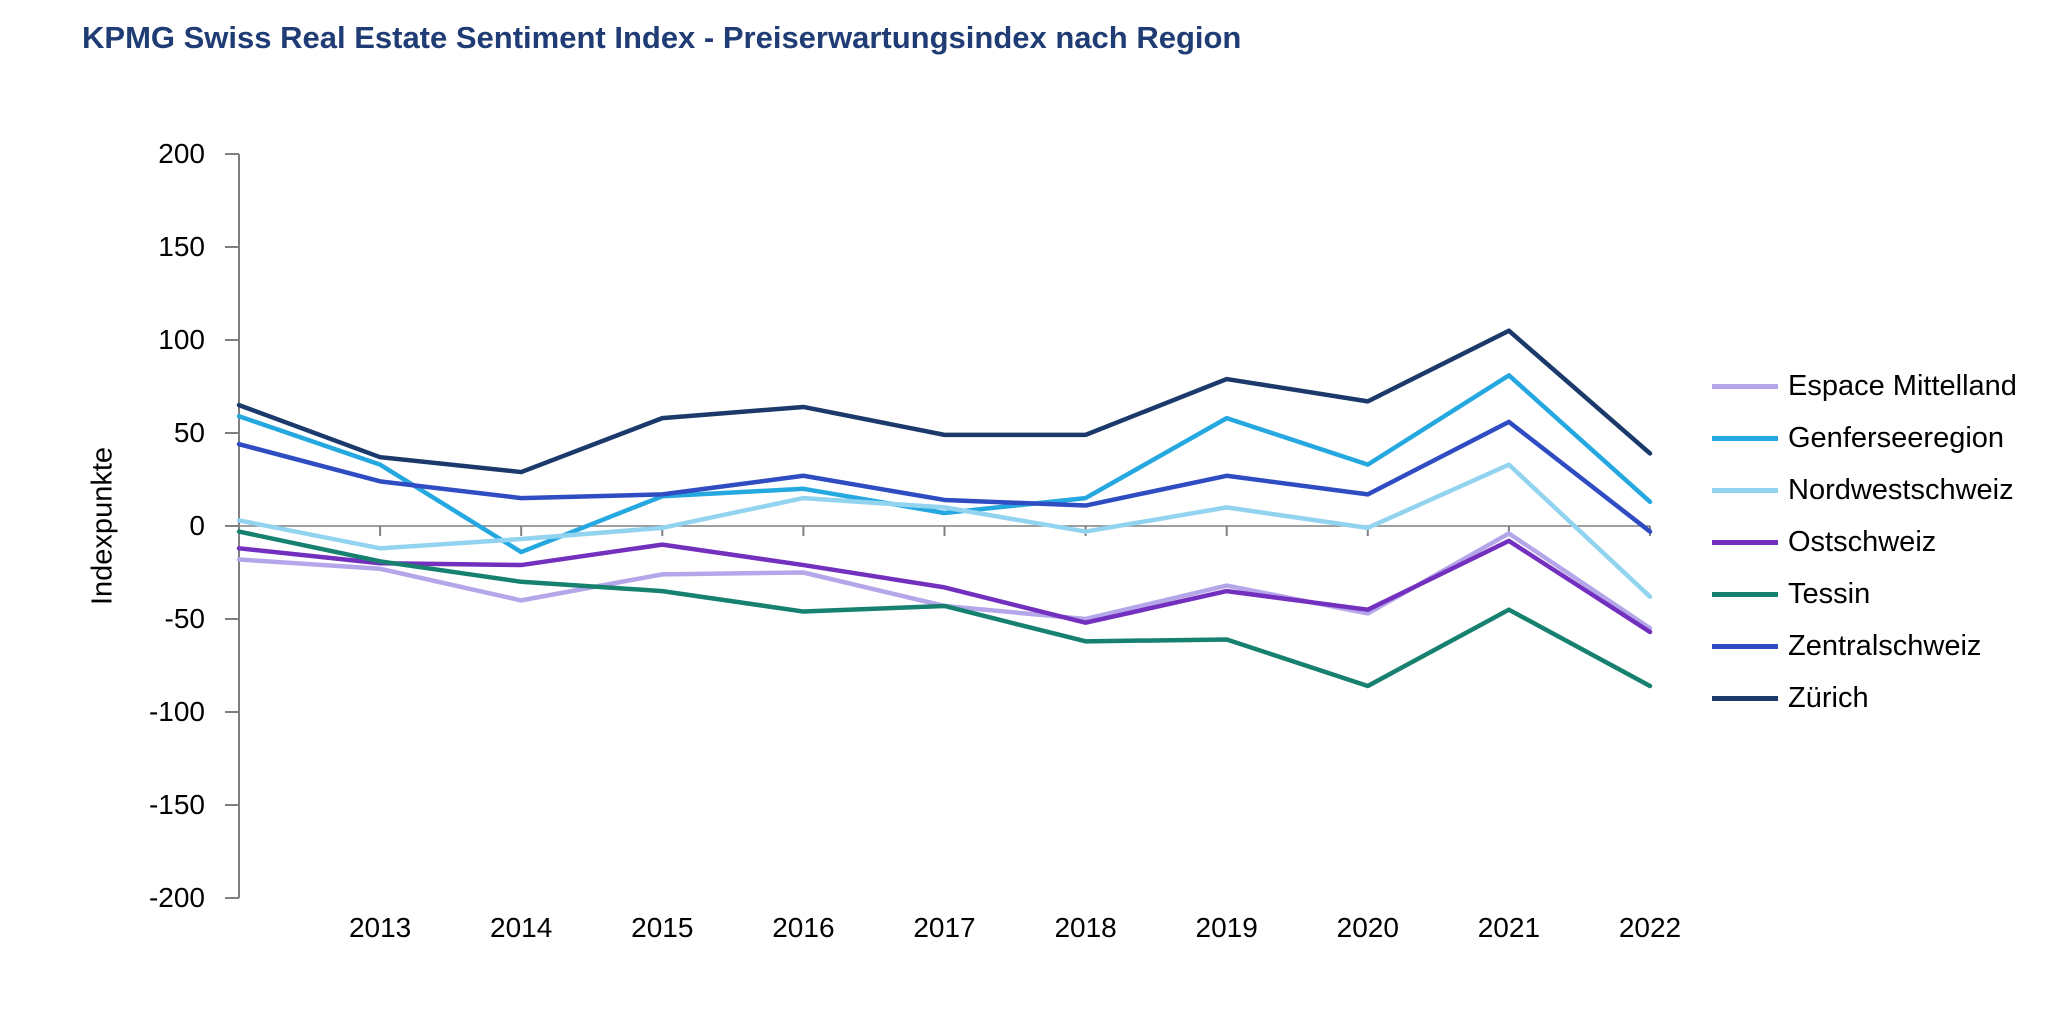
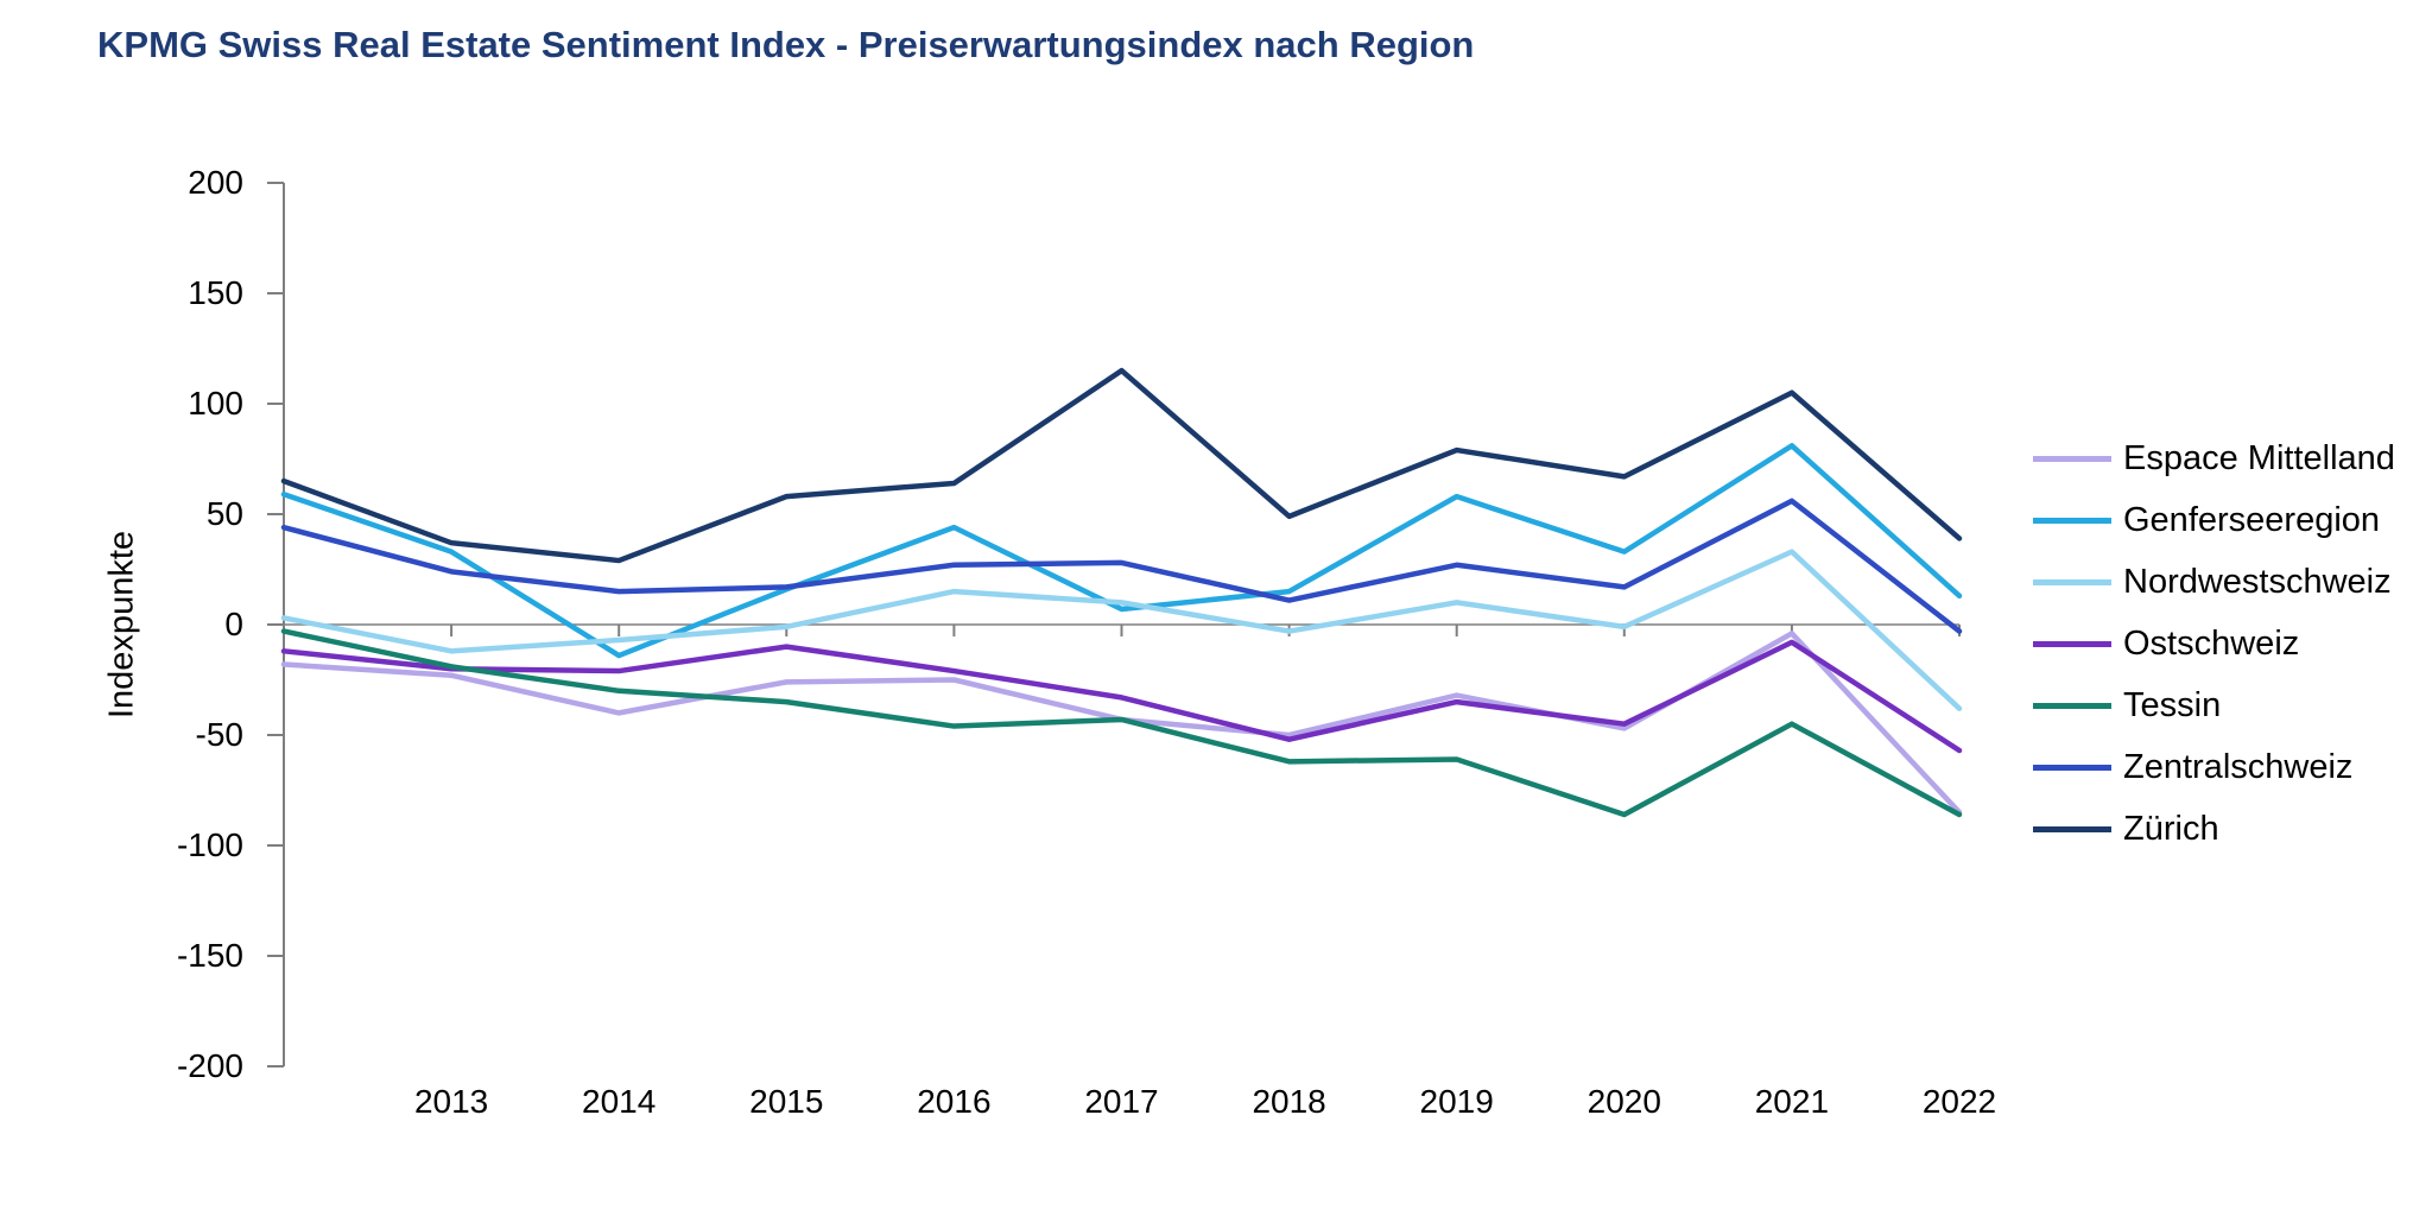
Genferseeregion/2016: 20 -> 44
Zentralschweiz/2017: 14 -> 28
Zürich/2017: 49 -> 115
Espace Mittelland/2022: -55 -> -85
